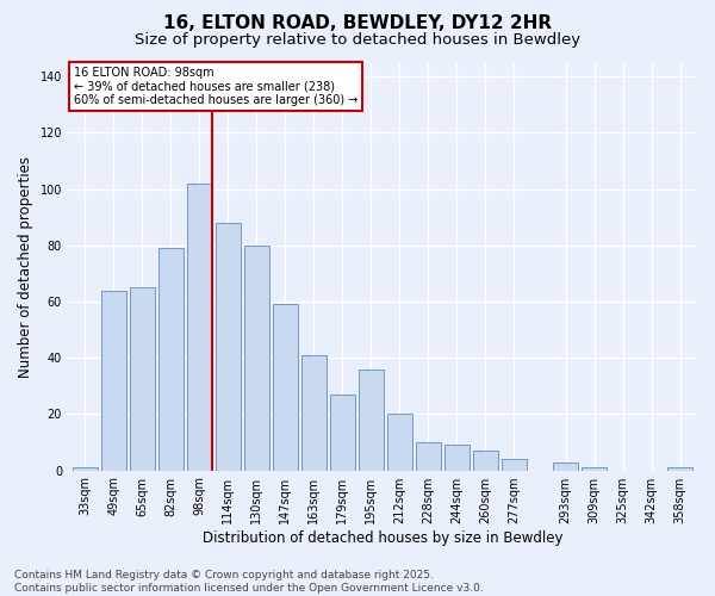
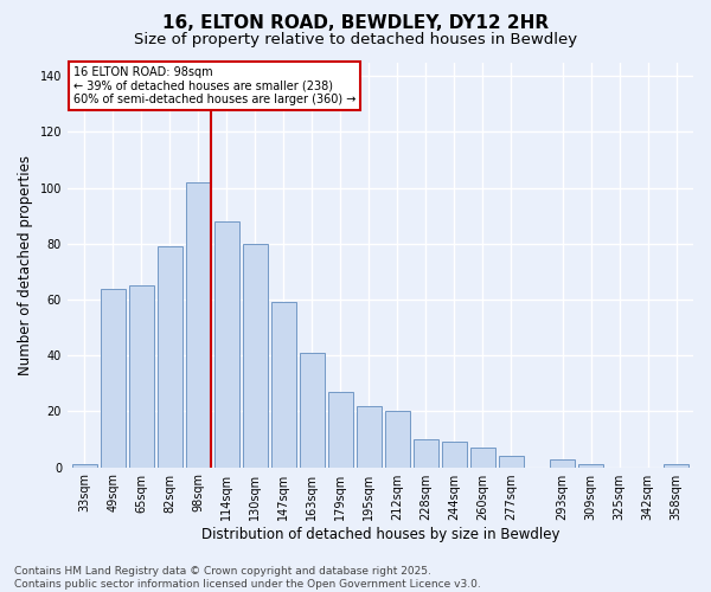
195sqm: 36 -> 22
